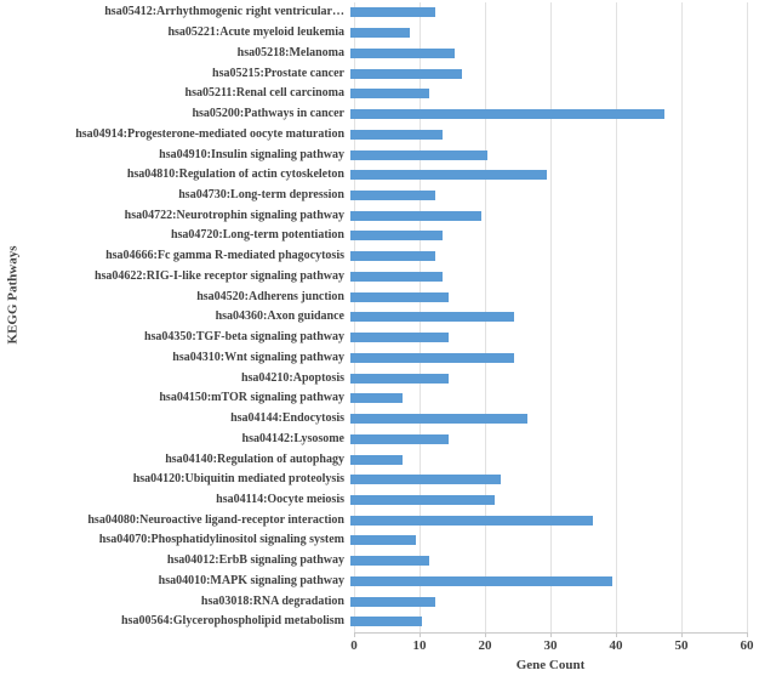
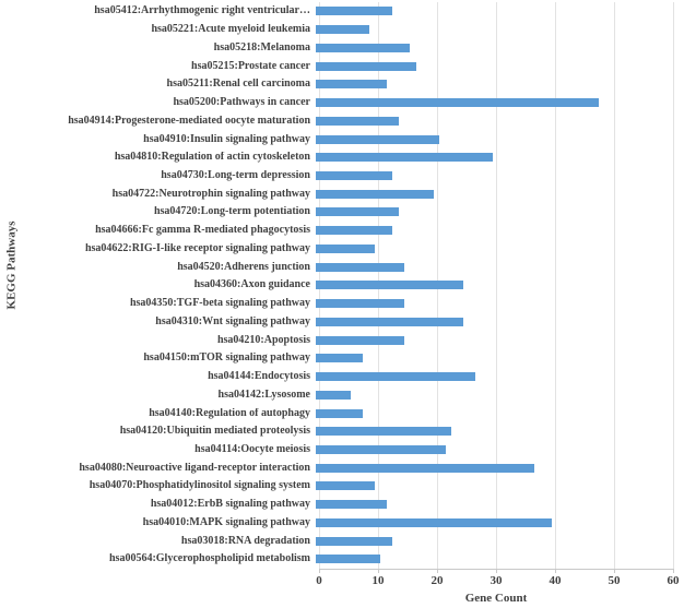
hsa04622:RIG-I-like receptor signaling pathway: 14 -> 10
hsa04142:Lysosome: 15 -> 6
